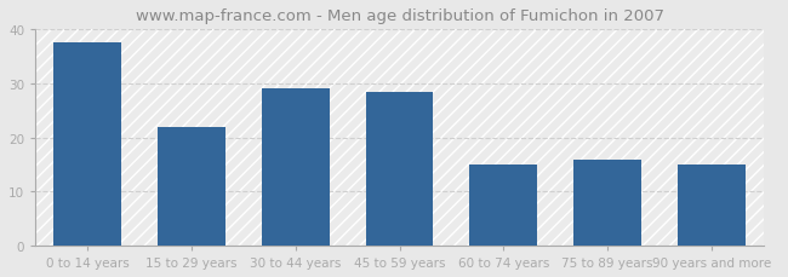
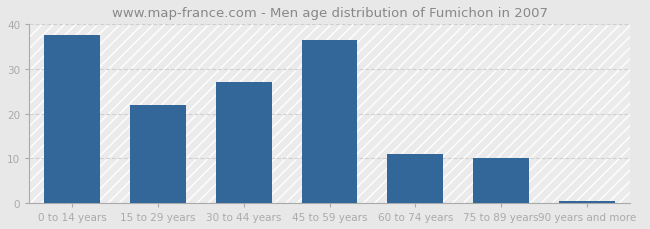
30 to 44 years: 29.0 -> 27.0
45 to 59 years: 28.5 -> 36.5
60 to 74 years: 15.0 -> 11.0
75 to 89 years: 16.0 -> 10.0
90 years and more: 15.0 -> 0.5
